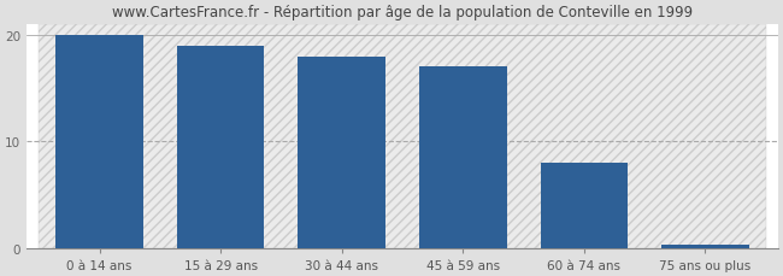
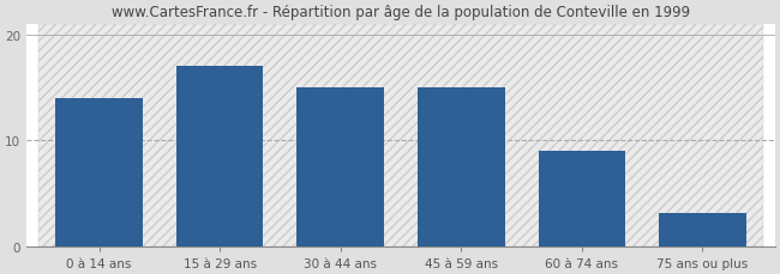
0 à 14 ans: 20.0 -> 14.0
15 à 29 ans: 19.0 -> 17.0
30 à 44 ans: 18.0 -> 15.0
45 à 59 ans: 17.0 -> 15.0
60 à 74 ans: 8.0 -> 9.0
75 ans ou plus: 0.3 -> 3.2
